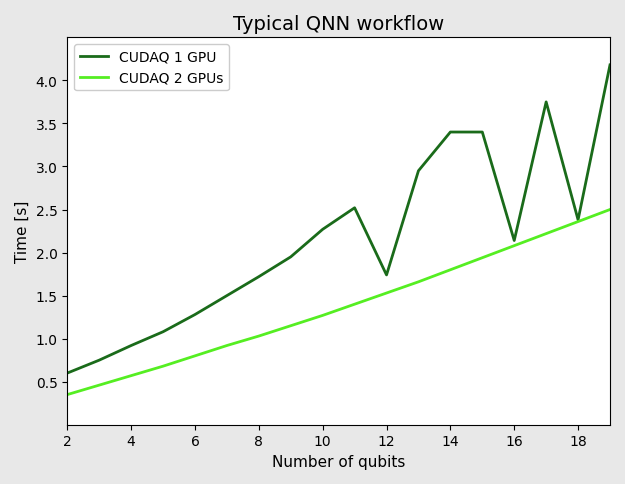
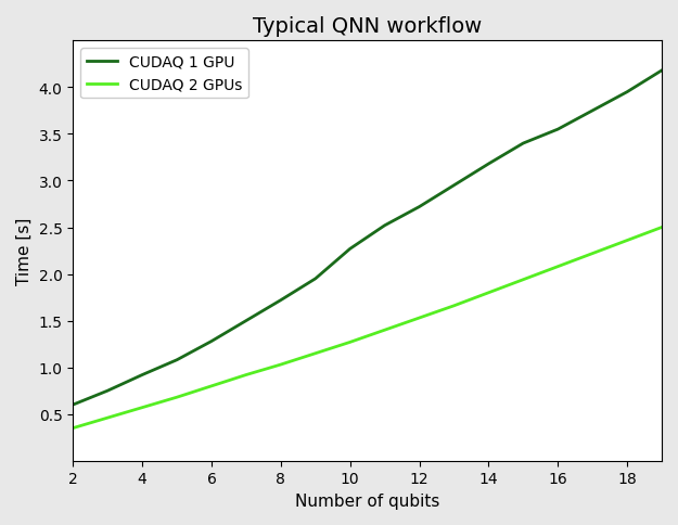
CUDAQ 1 GPU/12: 1.74 -> 2.72
CUDAQ 1 GPU/14: 3.40 -> 3.18
CUDAQ 1 GPU/16: 2.14 -> 3.55
CUDAQ 1 GPU/18: 2.38 -> 3.95
